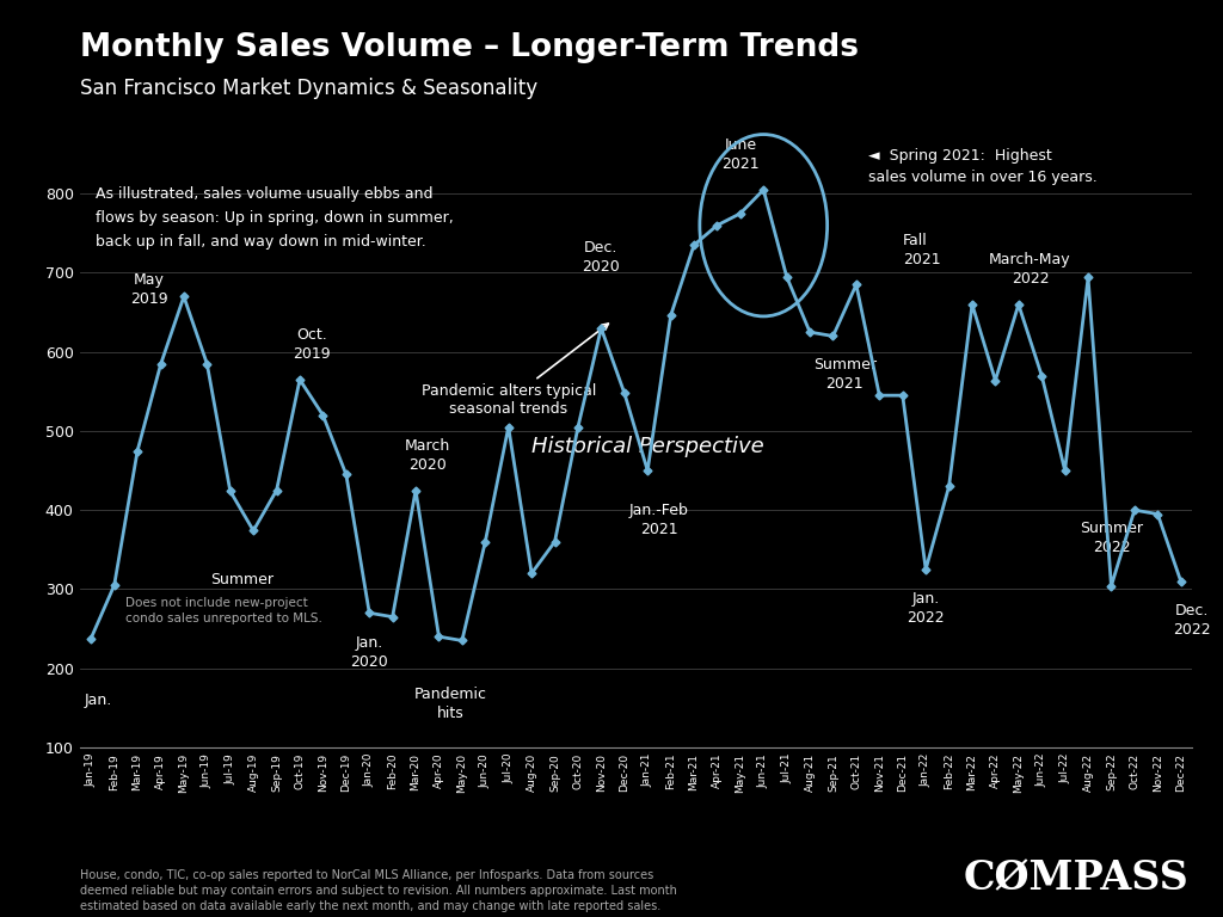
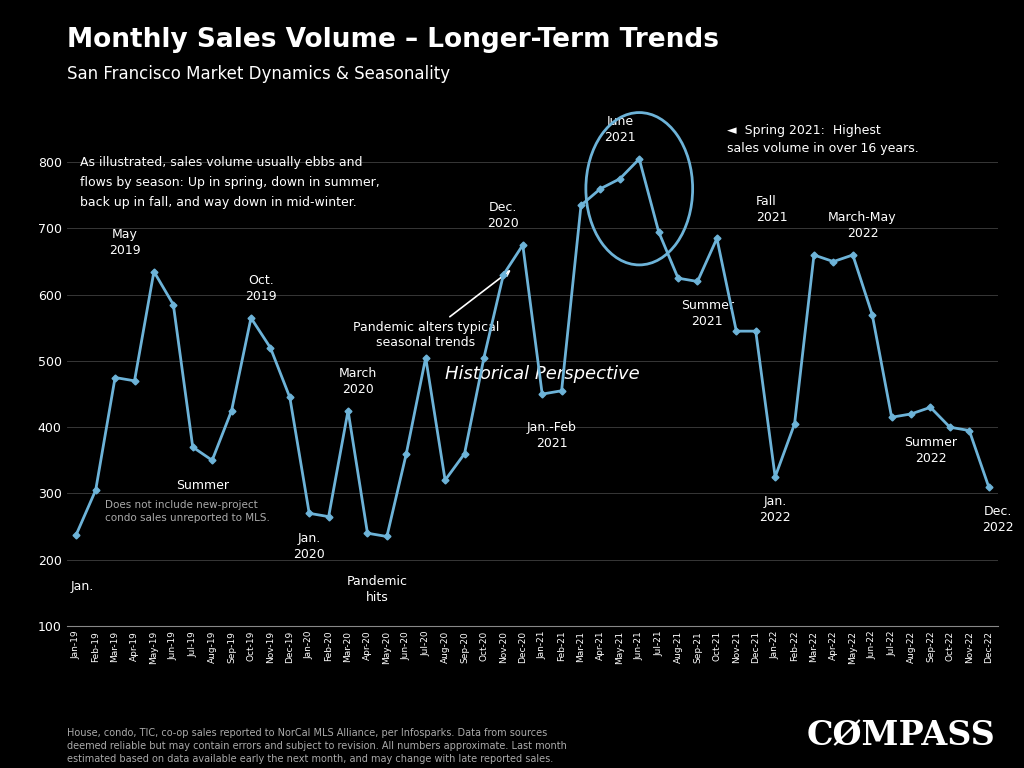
Apr-19: 584 -> 470
May-19: 670 -> 635
Jul-19: 424 -> 370
Aug-19: 374 -> 350
Dec-20: 548 -> 675
Feb-21: 646 -> 455
Feb-22: 430 -> 405
Apr-22: 564 -> 650
Jul-22: 450 -> 415
Aug-22: 694 -> 420
Sep-22: 304 -> 430
